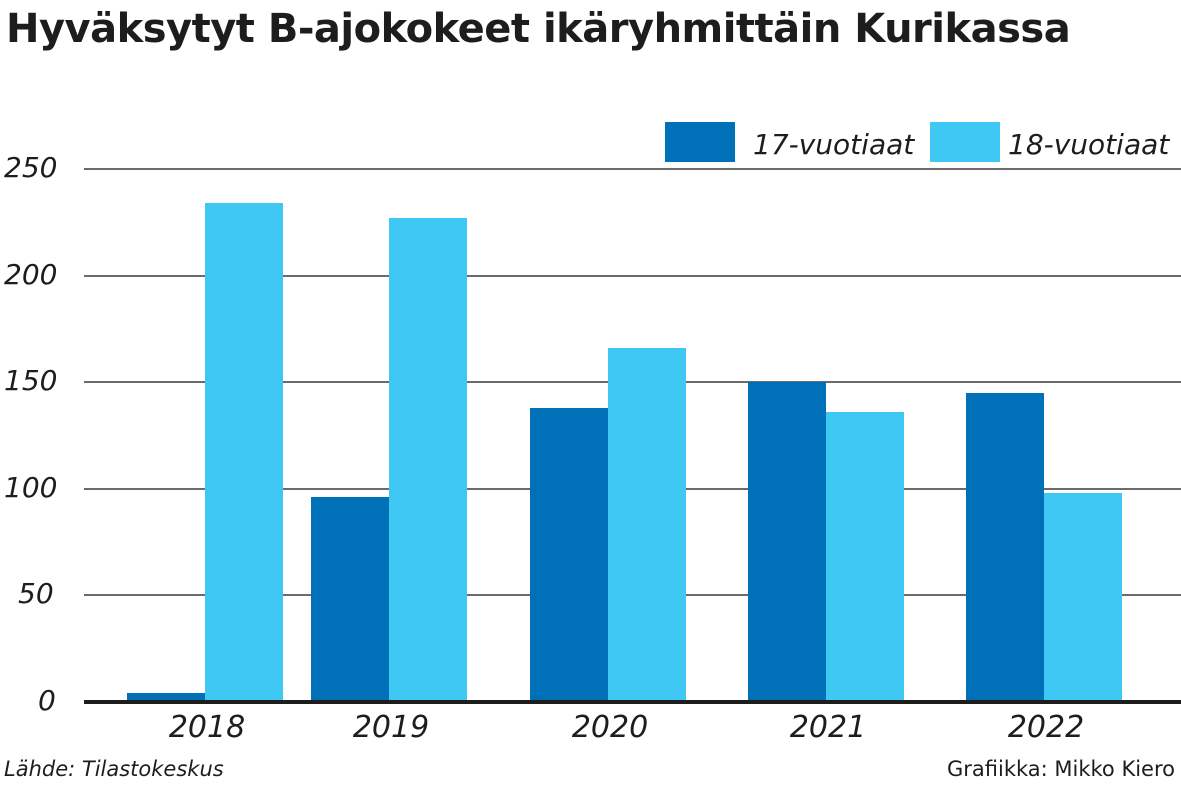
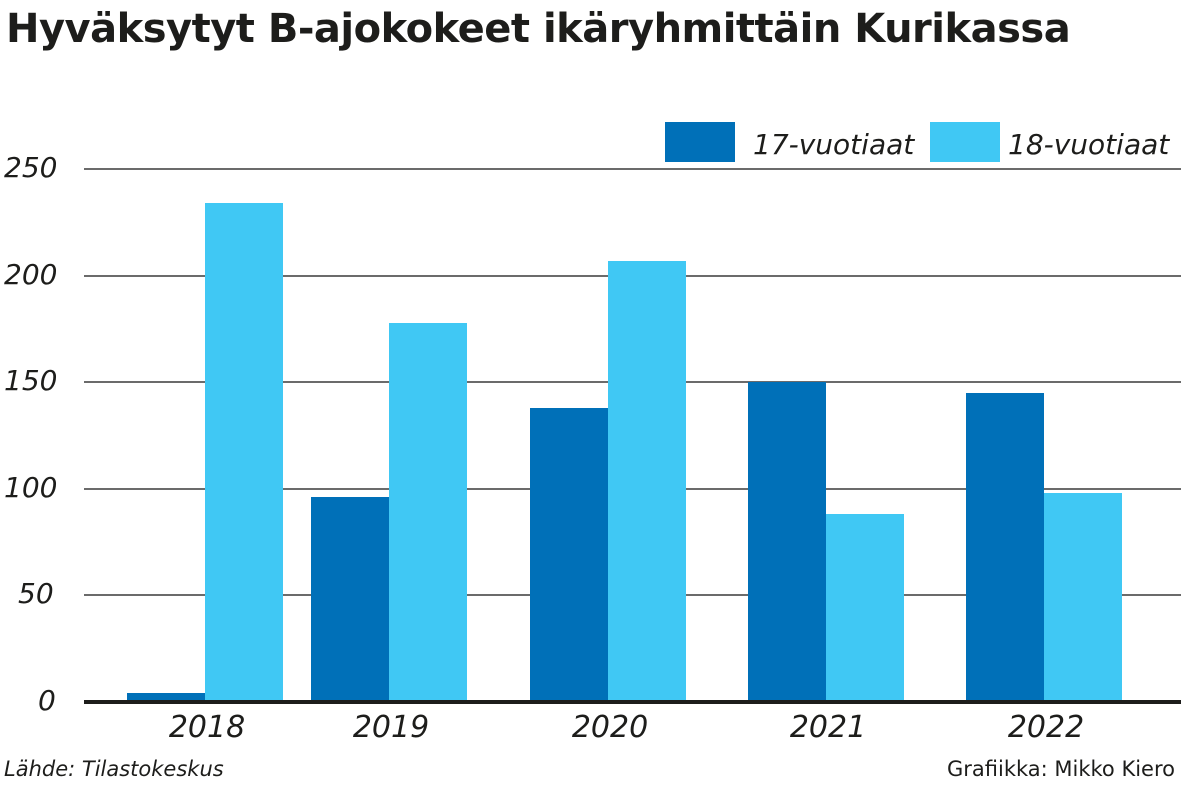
18-vuotiaat/2019: 227 -> 178
18-vuotiaat/2020: 166 -> 207
18-vuotiaat/2021: 136 -> 88
